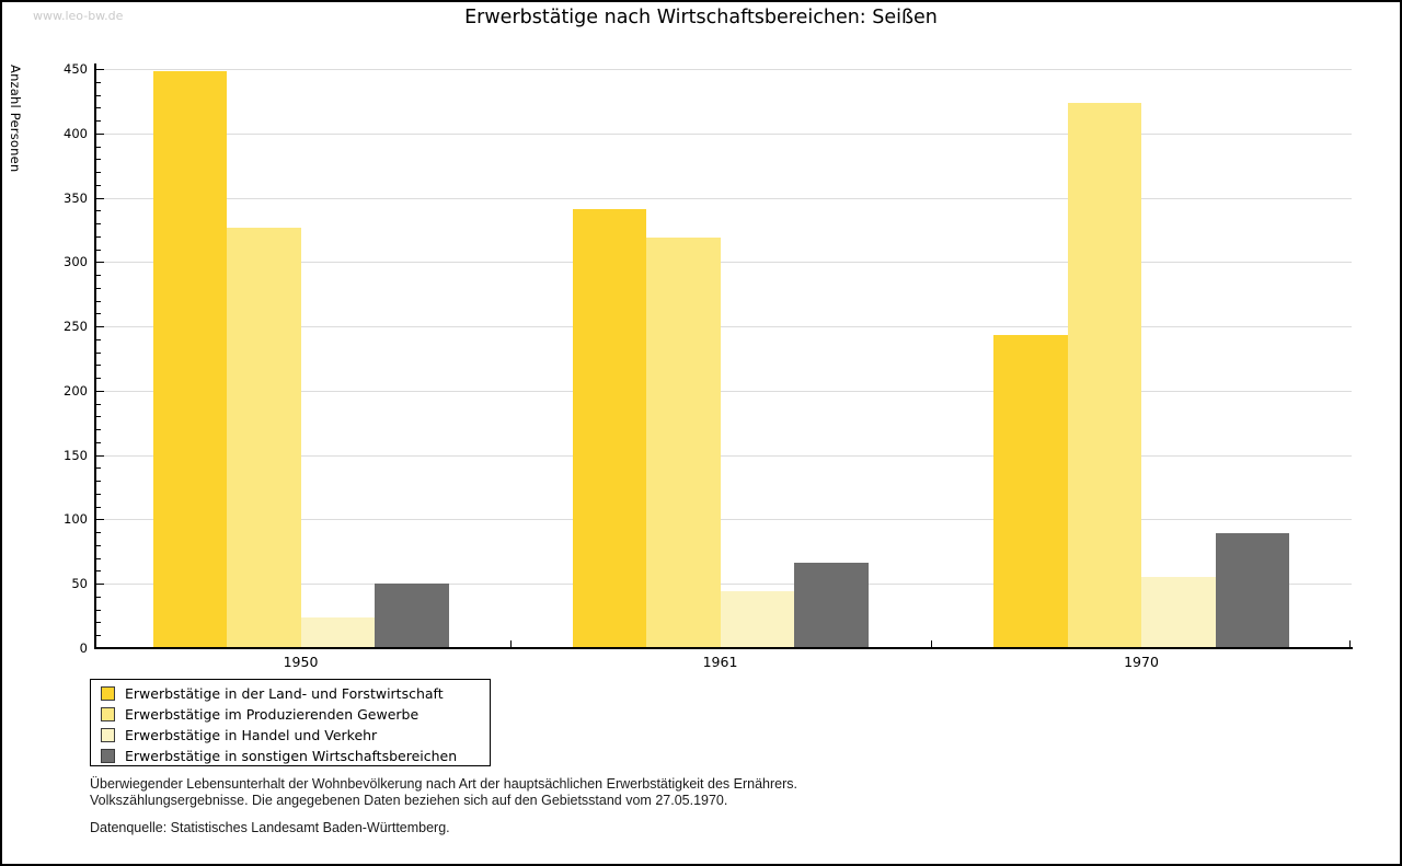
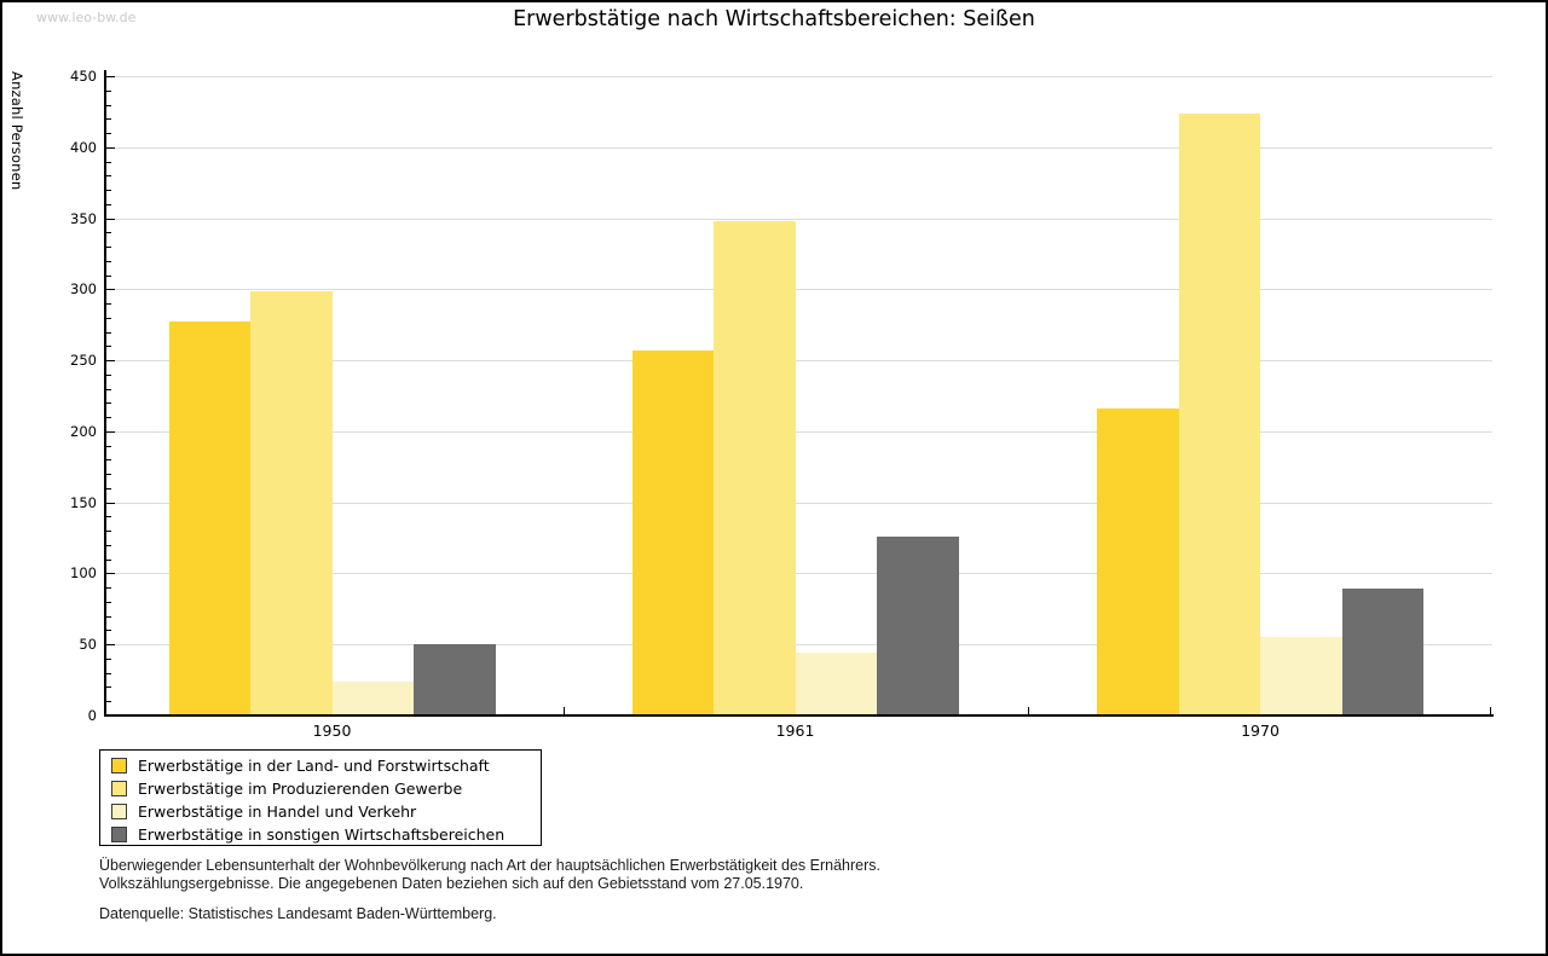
Erwerbstätige in der Land- und Forstwirtschaft/1950: 448 -> 277
Erwerbstätige im Produzierenden Gewerbe/1950: 327 -> 299
Erwerbstätige in der Land- und Forstwirtschaft/1961: 341 -> 257
Erwerbstätige im Produzierenden Gewerbe/1961: 319 -> 348
Erwerbstätige in sonstigen Wirtschaftsbereichen/1961: 66 -> 126
Erwerbstätige in der Land- und Forstwirtschaft/1970: 243 -> 216
